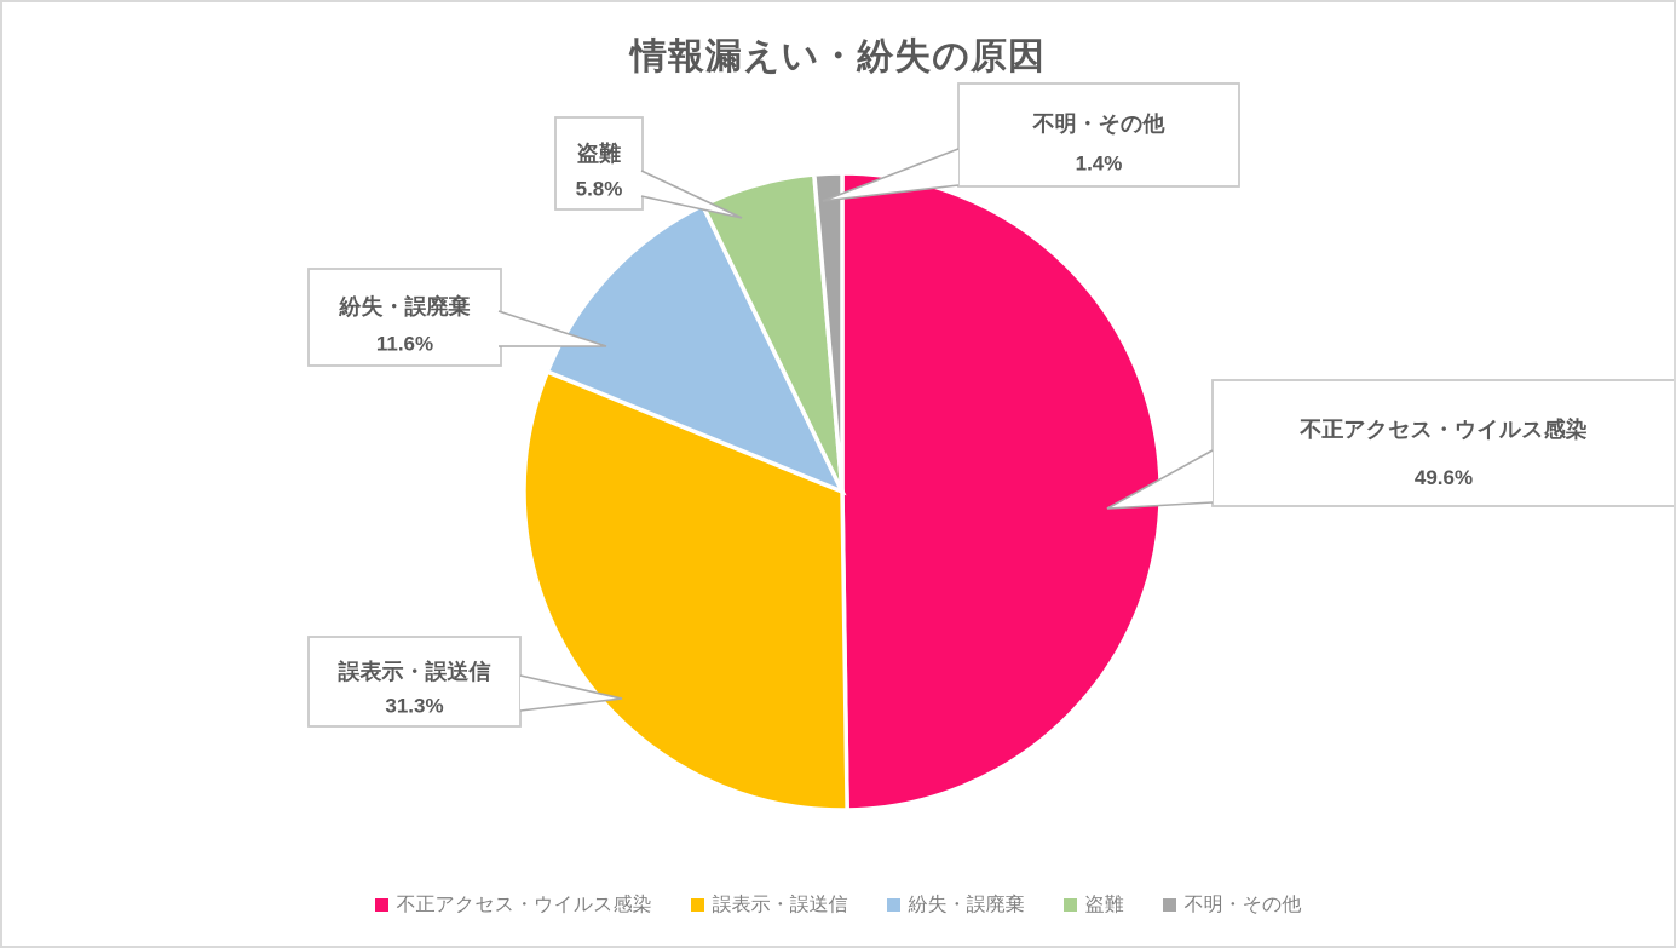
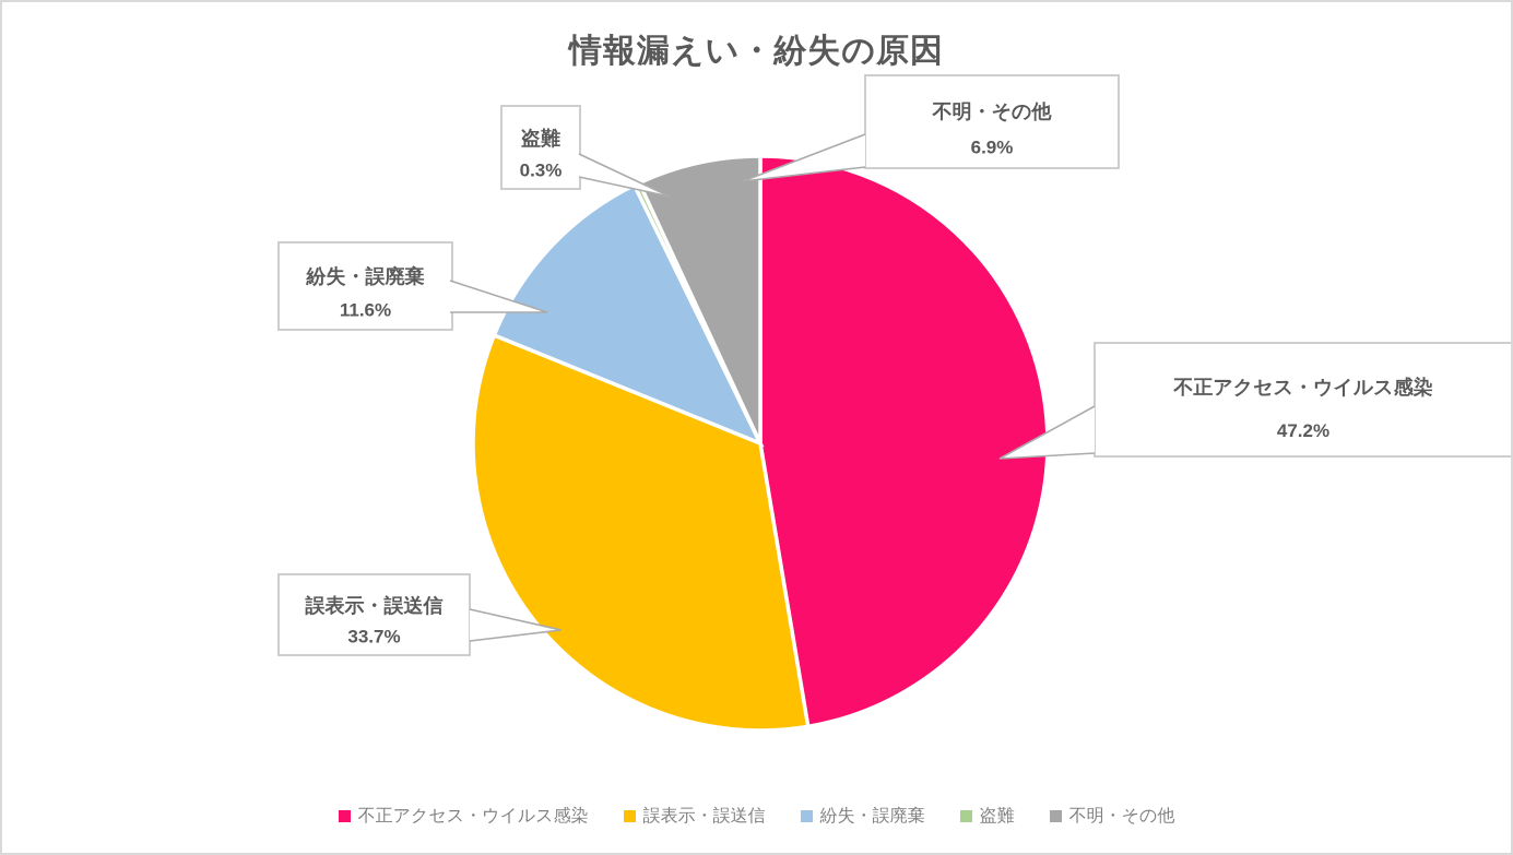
不正アクセス・ウイルス感染: 49.6% -> 47.2%
誤表示・誤送信: 31.3% -> 33.7%
盗難: 5.8% -> 0.3%
不明・その他: 1.4% -> 6.9%
